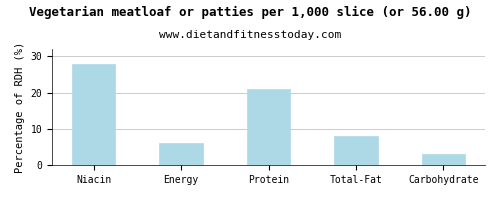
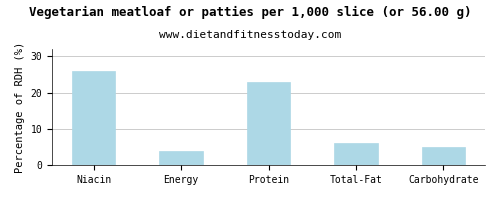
Niacin: 28 -> 26
Energy: 6 -> 4
Protein: 21 -> 23
Total-Fat: 8 -> 6
Carbohydrate: 3 -> 5
